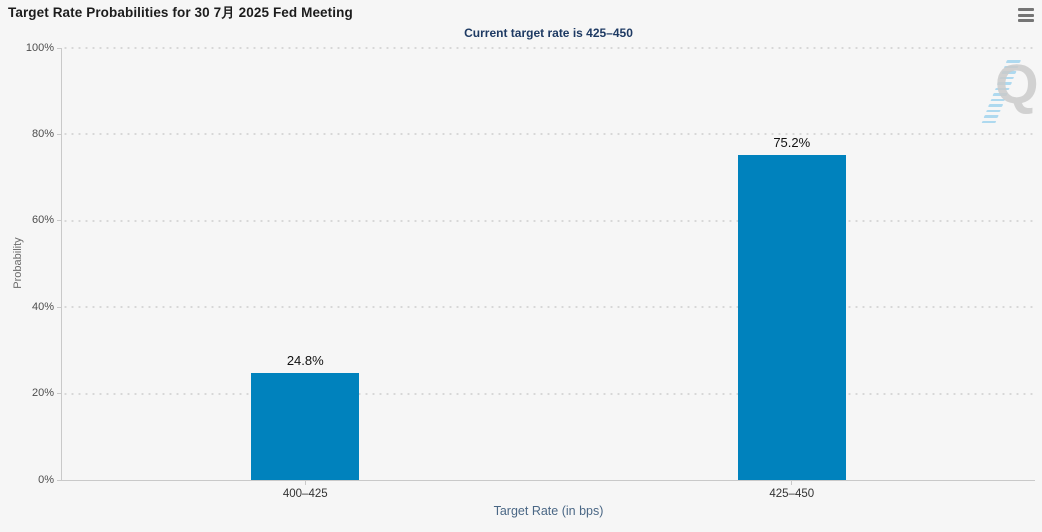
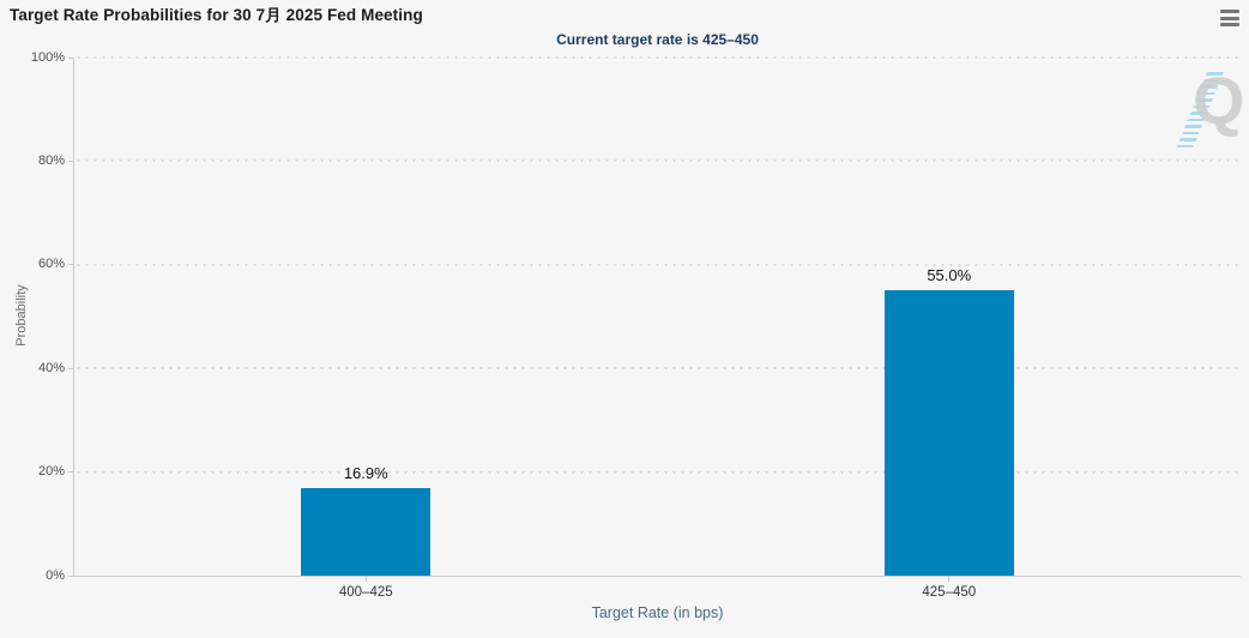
400–425: 24.8% -> 16.9%
425–450: 75.2% -> 55.0%
